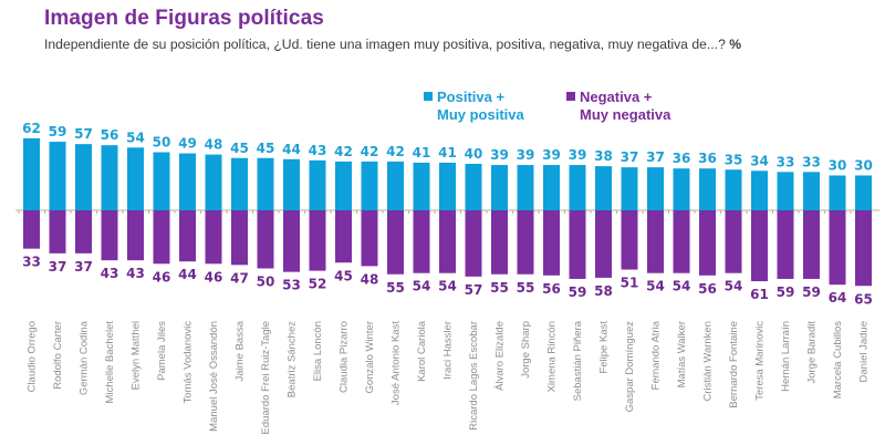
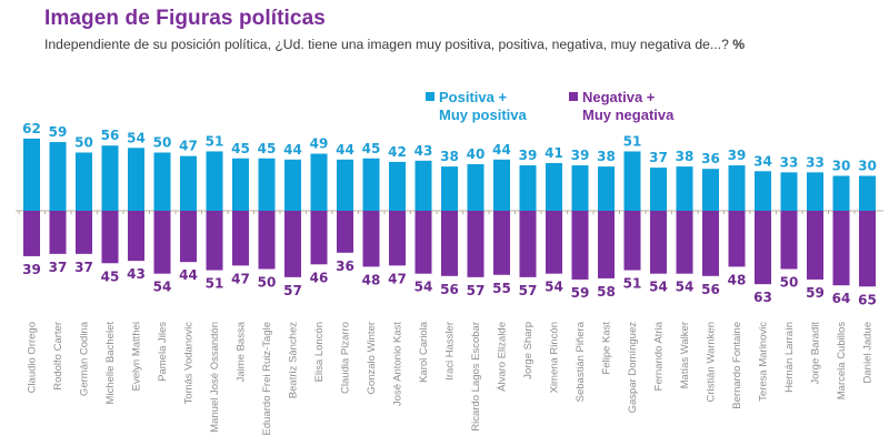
Negativa + Muy negativa/Claudio Orrego: 33 -> 39
Positiva + Muy positiva/Germán Codina: 57 -> 50
Negativa + Muy negativa/Michelle Bachelet: 43 -> 45
Negativa + Muy negativa/Pamela Jiles: 46 -> 54
Positiva + Muy positiva/Tomás Vodanovic: 49 -> 47
Positiva + Muy positiva/Manuel José Ossandón: 48 -> 51
Negativa + Muy negativa/Manuel José Ossandón: 46 -> 51
Negativa + Muy negativa/Beatriz Sánchez: 53 -> 57
Positiva + Muy positiva/Elisa Loncón: 43 -> 49
Negativa + Muy negativa/Elisa Loncón: 52 -> 46
Positiva + Muy positiva/Claudia Pizarro: 42 -> 44
Negativa + Muy negativa/Claudia Pizarro: 45 -> 36
Positiva + Muy positiva/Gonzalo Winter: 42 -> 45
Negativa + Muy negativa/José Antonio Kast: 55 -> 47
Positiva + Muy positiva/Karol Cariola: 41 -> 43
Positiva + Muy positiva/Iraci Hassler: 41 -> 38
Negativa + Muy negativa/Iraci Hassler: 54 -> 56
Positiva + Muy positiva/Álvaro Elizalde: 39 -> 44
Negativa + Muy negativa/Jorge Sharp: 55 -> 57
Positiva + Muy positiva/Ximena Rincón: 39 -> 41
Negativa + Muy negativa/Ximena Rincón: 56 -> 54
Positiva + Muy positiva/Gaspar Domínguez: 37 -> 51
Positiva + Muy positiva/Matías Walker: 36 -> 38
Positiva + Muy positiva/Bernardo Fontaine: 35 -> 39
Negativa + Muy negativa/Bernardo Fontaine: 54 -> 48
Negativa + Muy negativa/Teresa Marinovic: 61 -> 63
Negativa + Muy negativa/Hernán Larraín: 59 -> 50
